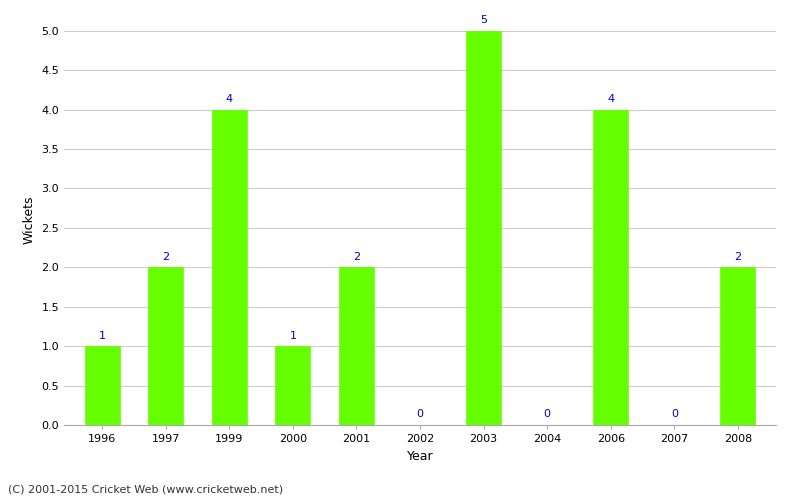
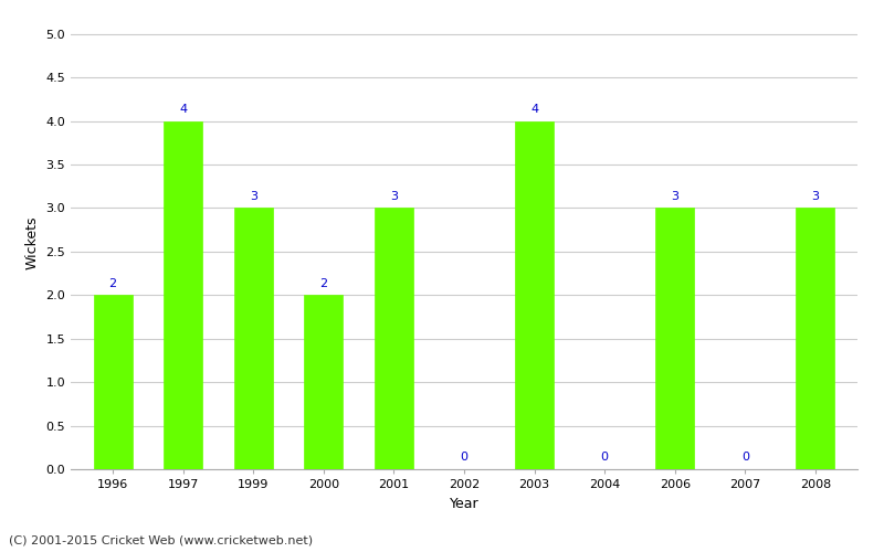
1996: 1 -> 2
1997: 2 -> 4
1999: 4 -> 3
2000: 1 -> 2
2001: 2 -> 3
2003: 5 -> 4
2006: 4 -> 3
2008: 2 -> 3
